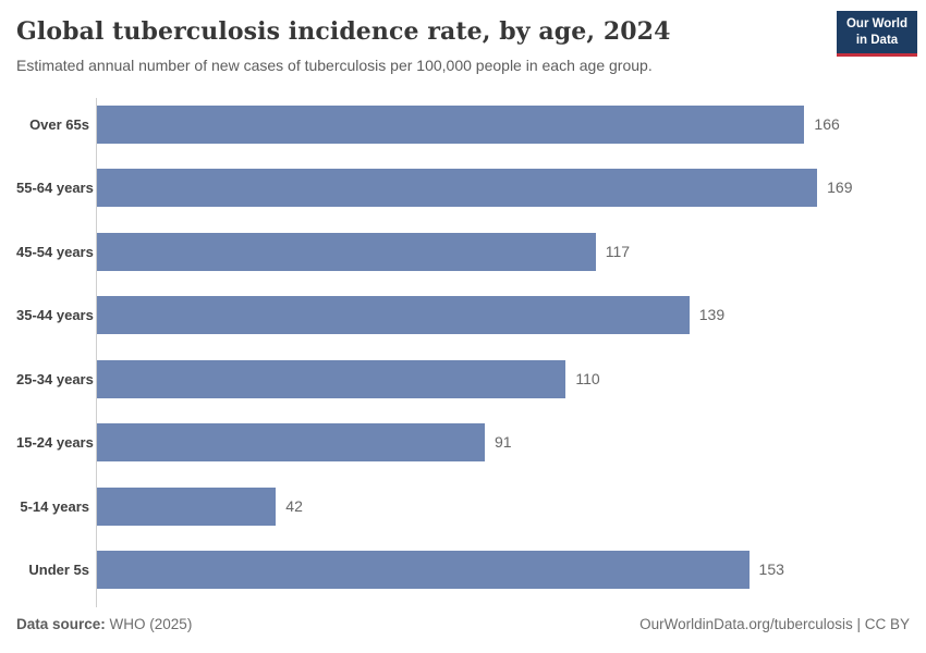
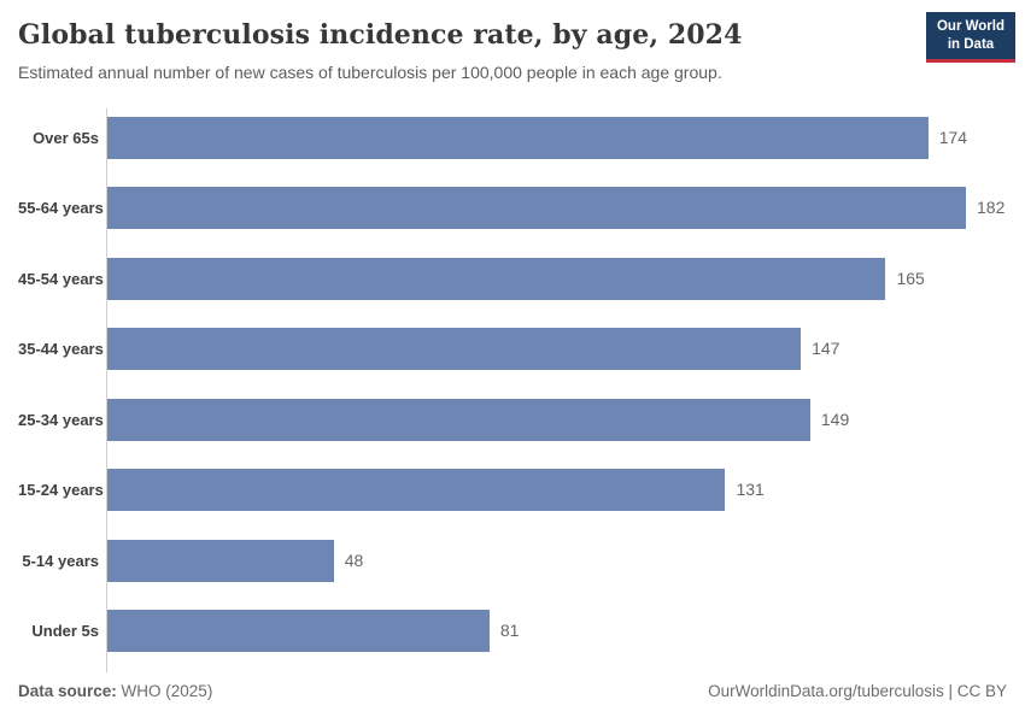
Over 65s: 166 -> 174
55-64 years: 169 -> 182
45-54 years: 117 -> 165
35-44 years: 139 -> 147
25-34 years: 110 -> 149
15-24 years: 91 -> 131
5-14 years: 42 -> 48
Under 5s: 153 -> 81
